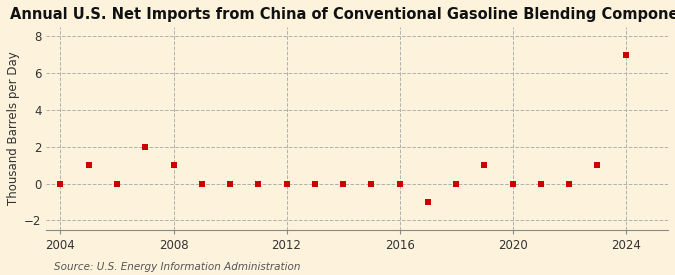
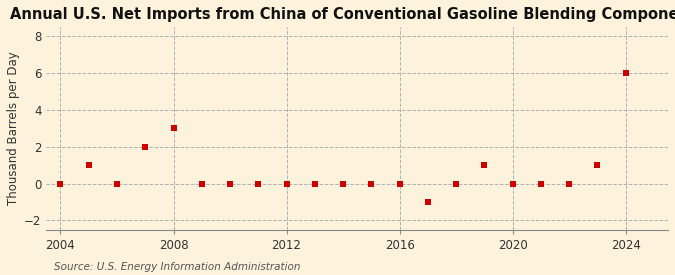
2008: 1 -> 3
2024: 7 -> 6
